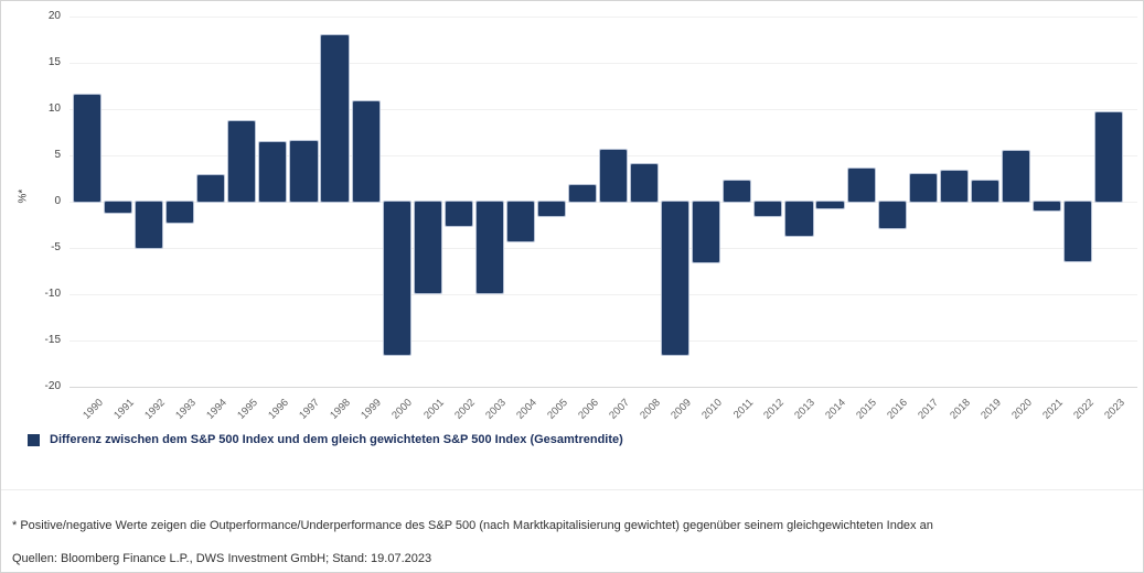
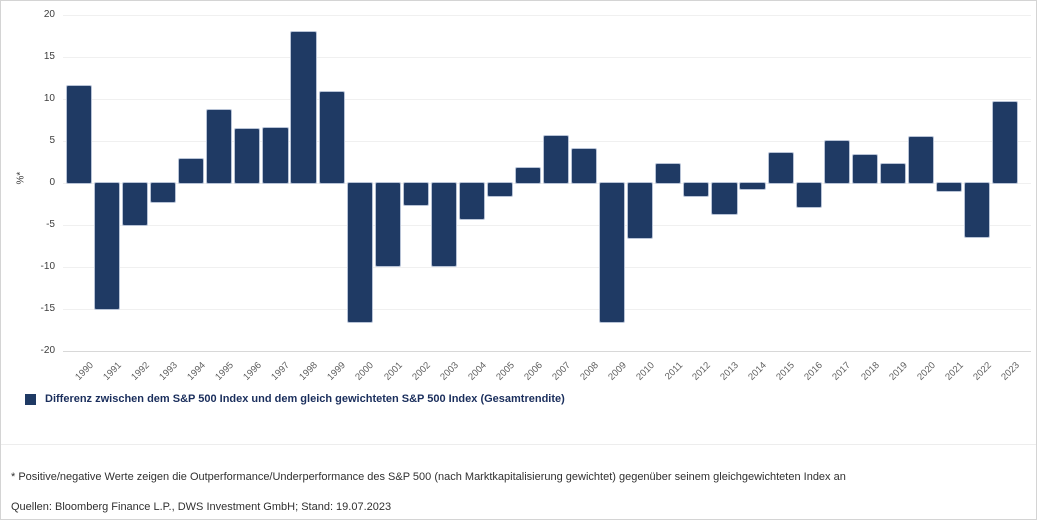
1991: -1 -> -15
2017: 3 -> 5
